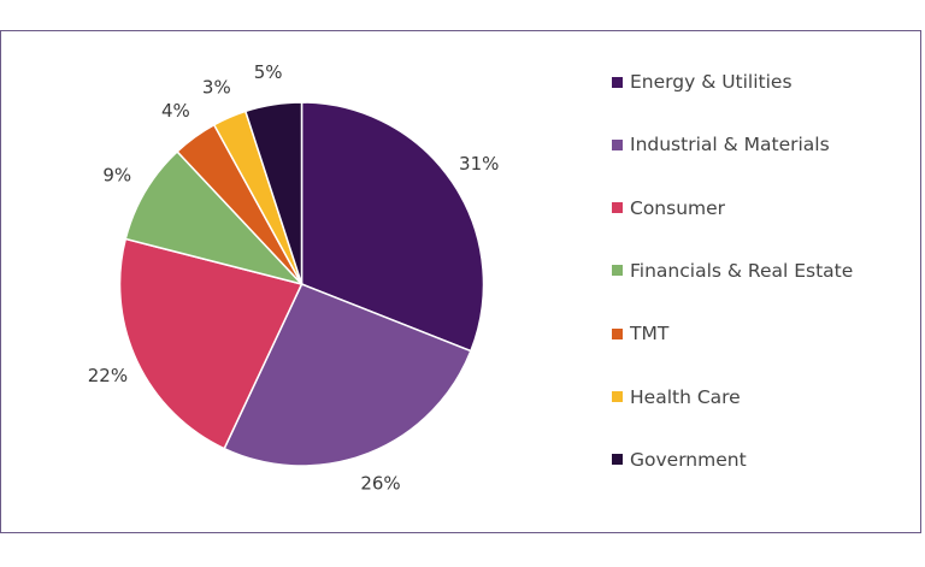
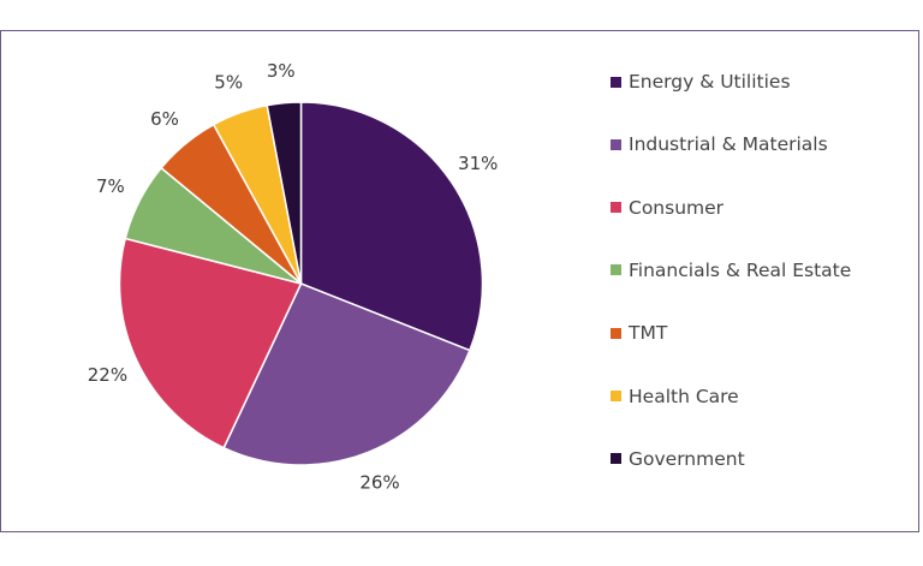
Financials & Real Estate: 9% -> 7%
TMT: 4% -> 6%
Health Care: 3% -> 5%
Government: 5% -> 3%
